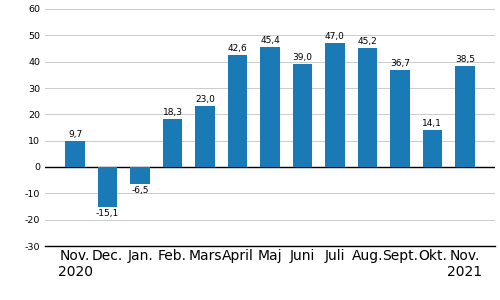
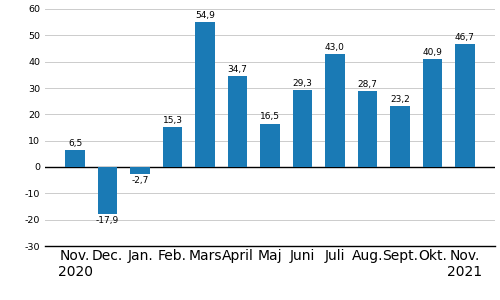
Nov. 2020: 9,7 -> 6,5
Dec.: -15,1 -> -17,9
Jan.: -6,5 -> -2,7
Feb.: 18,3 -> 15,3
Mars: 23,0 -> 54,9
April: 42,6 -> 34,7
Maj: 45,4 -> 16,5
Juni: 39,0 -> 29,3
Juli: 47,0 -> 43,0
Aug.: 45,2 -> 28,7
Sept.: 36,7 -> 23,2
Okt.: 14,1 -> 40,9
Nov. 2021: 38,5 -> 46,7
